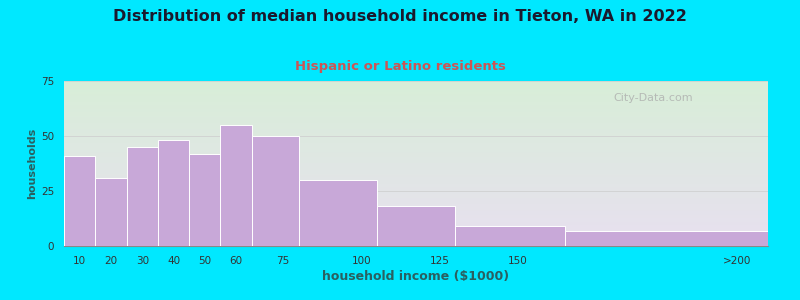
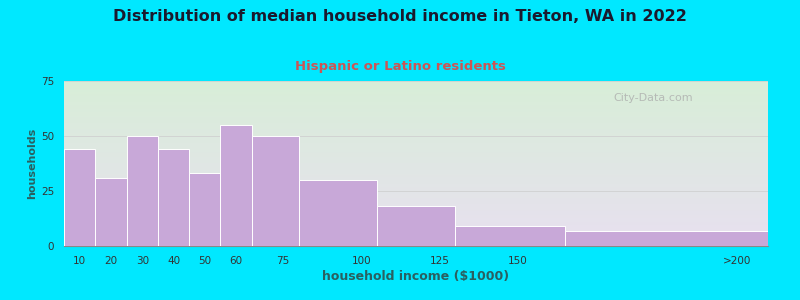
10: 41 -> 44
30: 45 -> 50
40: 48 -> 44
50: 42 -> 33
